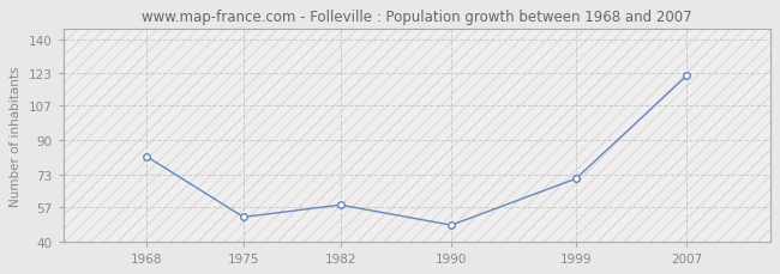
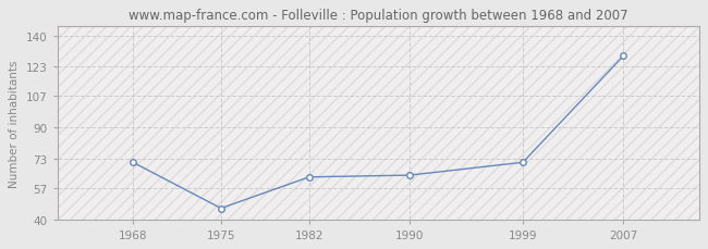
1968: 82 -> 71
1975: 52 -> 46
1982: 58 -> 63
1990: 48 -> 64
2007: 122 -> 129
